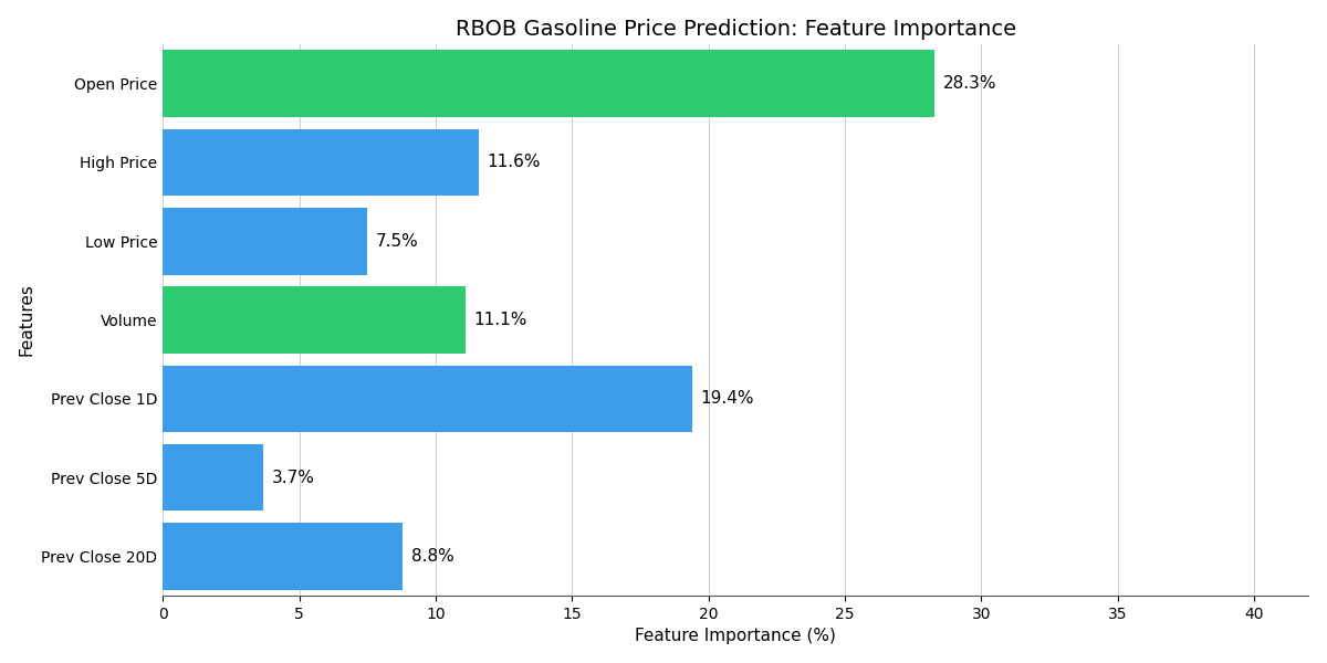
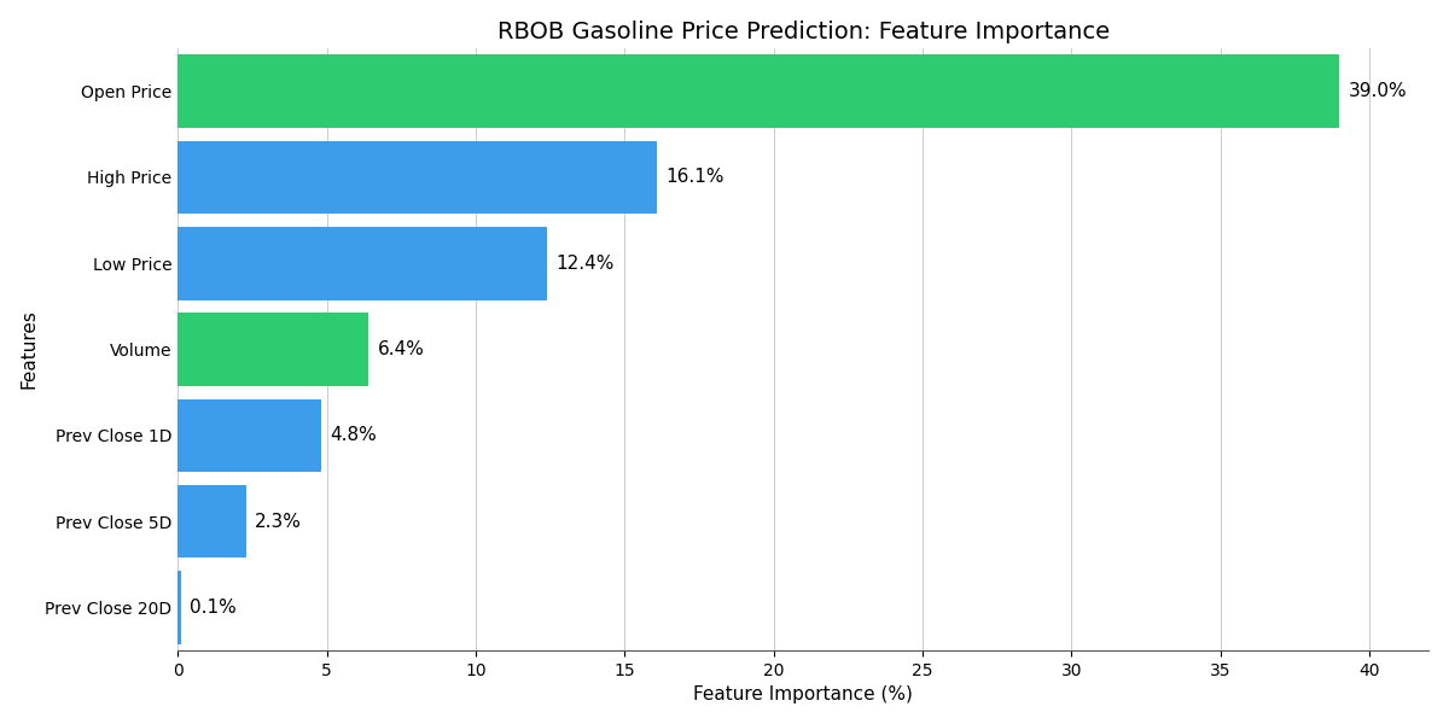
Open Price: 28.3% -> 39.0%
High Price: 11.6% -> 16.1%
Low Price: 7.5% -> 12.4%
Volume: 11.1% -> 6.4%
Prev Close 1D: 19.4% -> 4.8%
Prev Close 5D: 3.7% -> 2.3%
Prev Close 20D: 8.8% -> 0.1%
